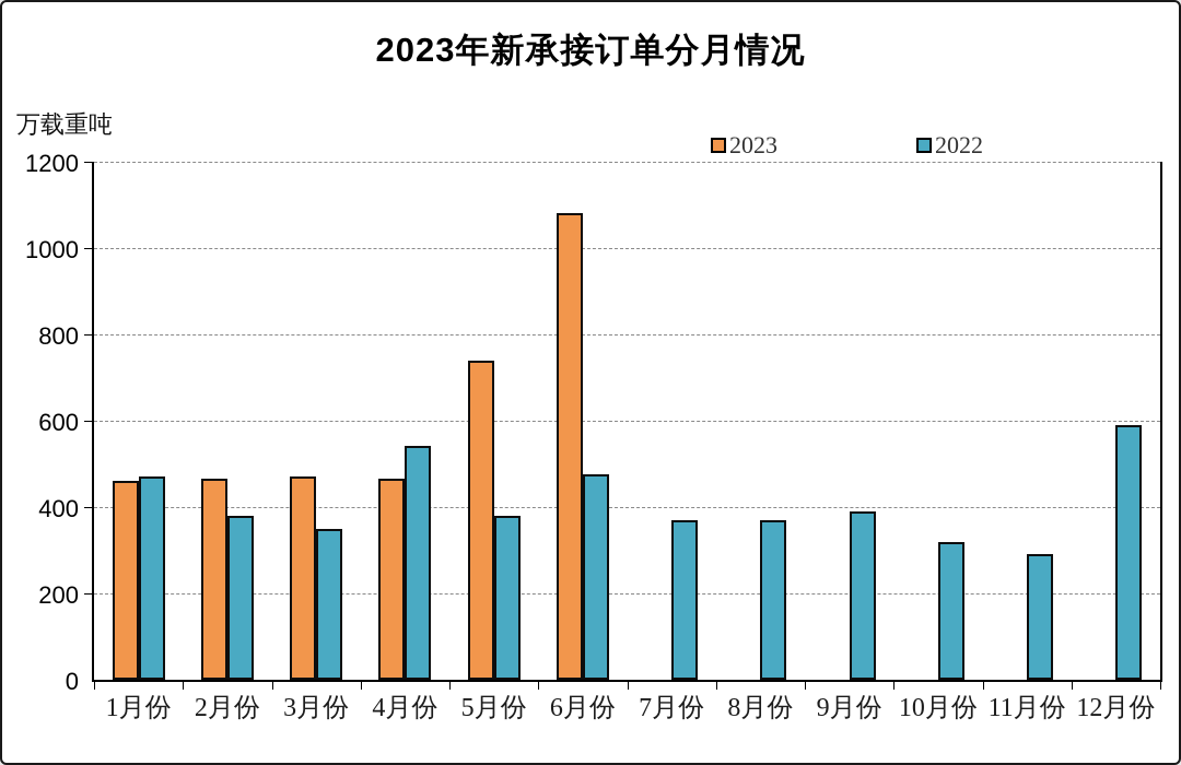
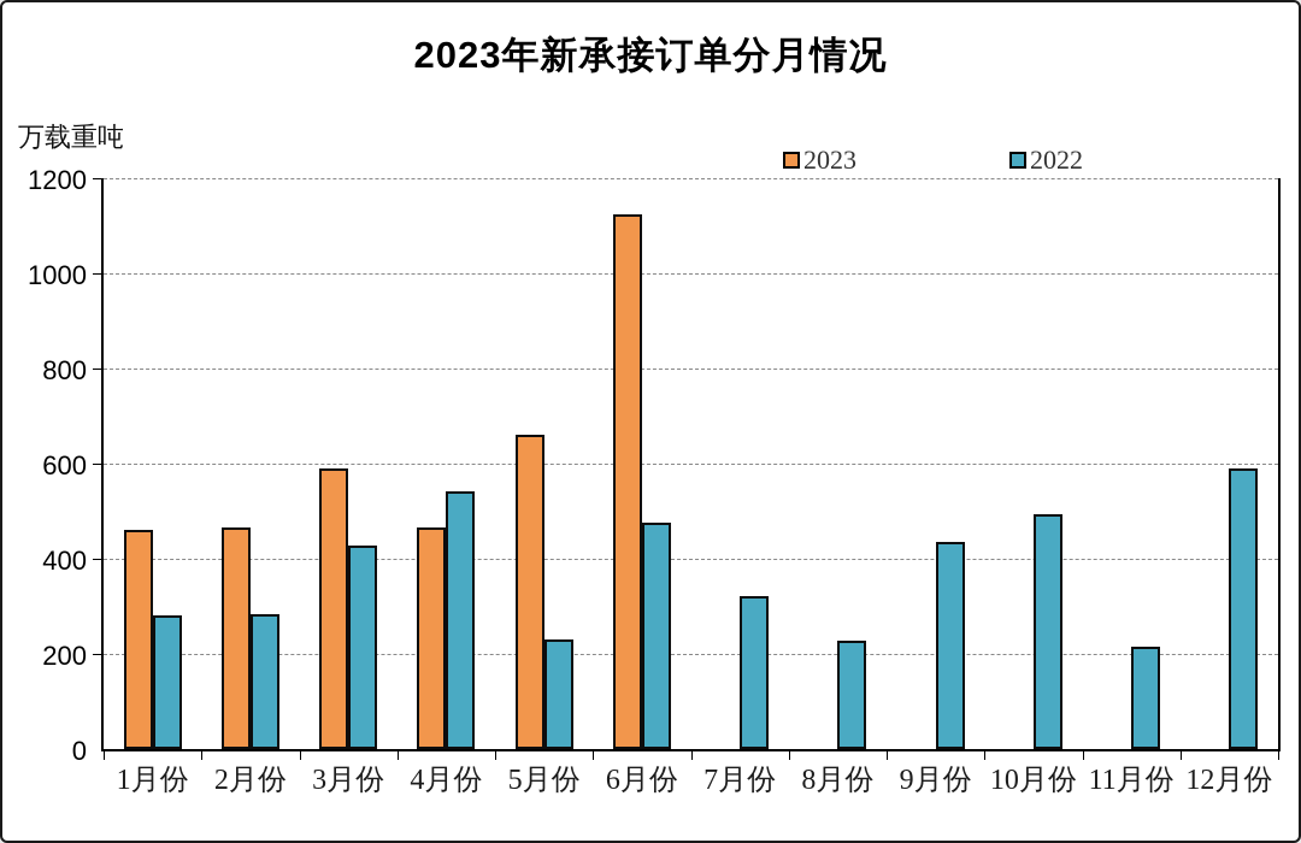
2022/1月份: 470 -> 280
2022/2月份: 380 -> 280
2023/3月份: 470 -> 590
2022/3月份: 350 -> 430
2023/5月份: 740 -> 660
2022/5月份: 380 -> 230
2023/6月份: 1080 -> 1120
2022/7月份: 370 -> 320
2022/8月份: 370 -> 230
2022/9月份: 390 -> 440
2022/10月份: 320 -> 490
2022/11月份: 290 -> 220
